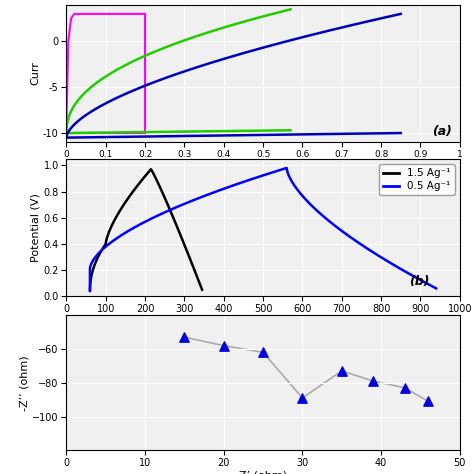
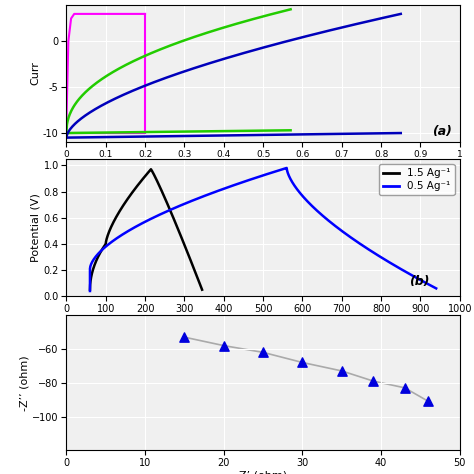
30: -89 -> -68
